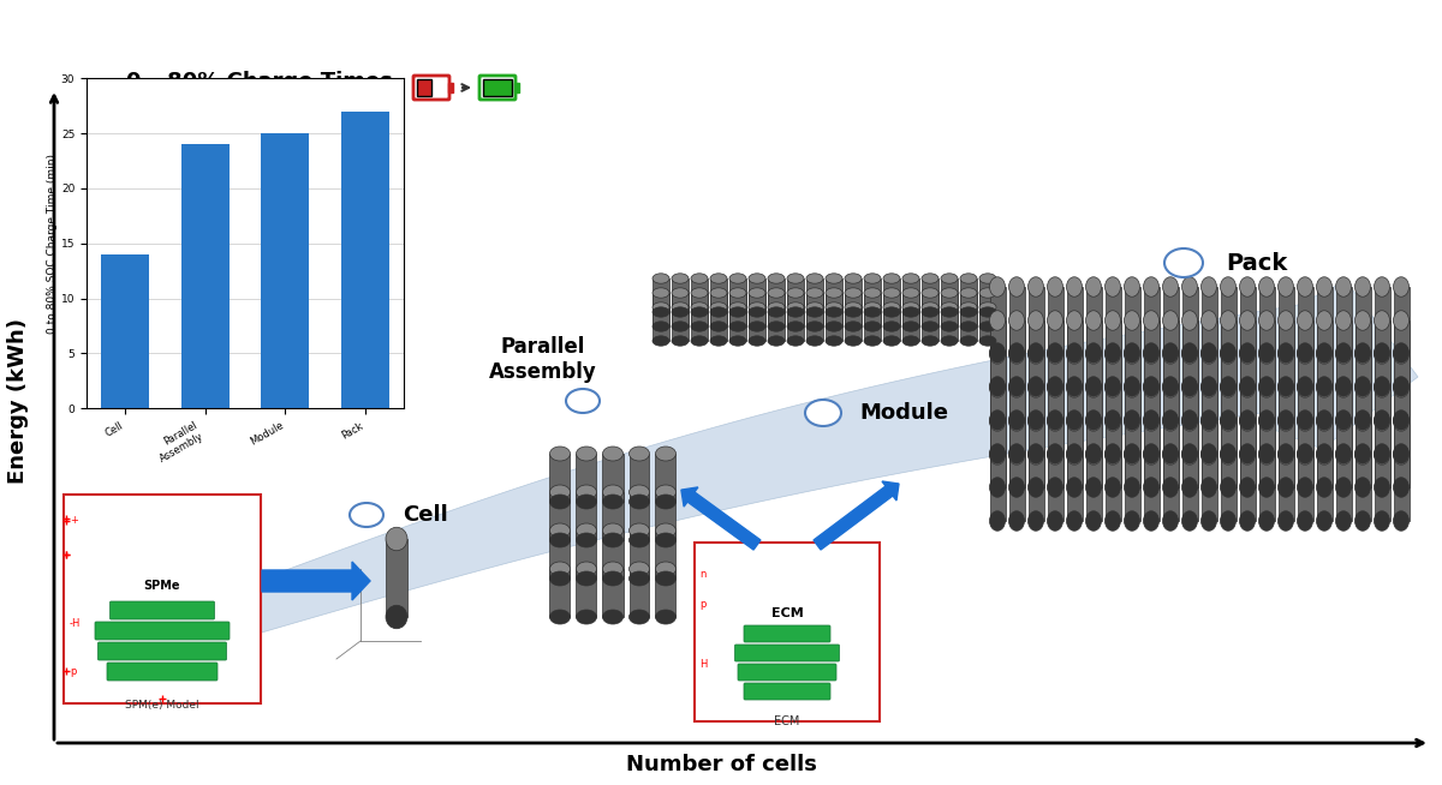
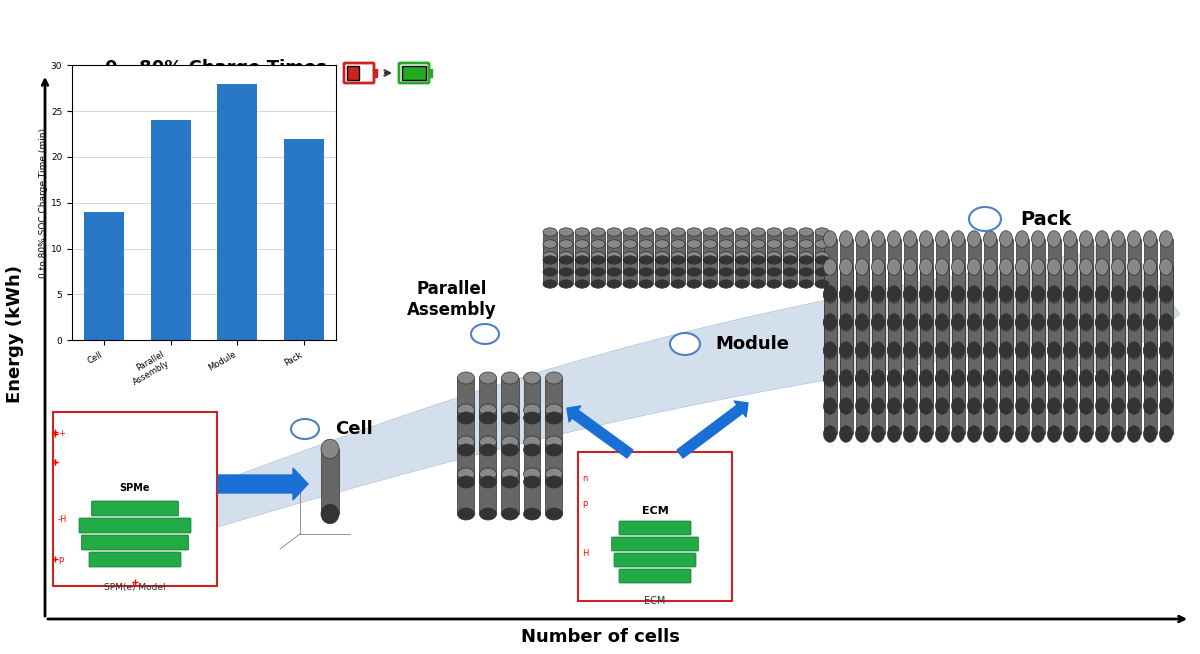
Module: 25 -> 28
Pack: 27 -> 22
